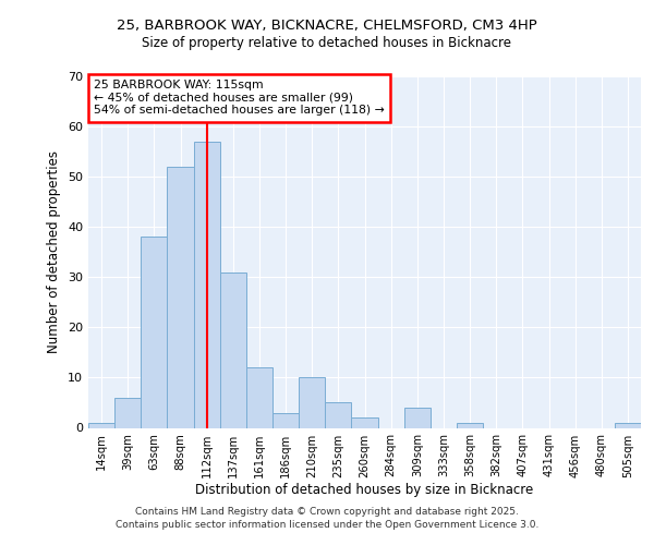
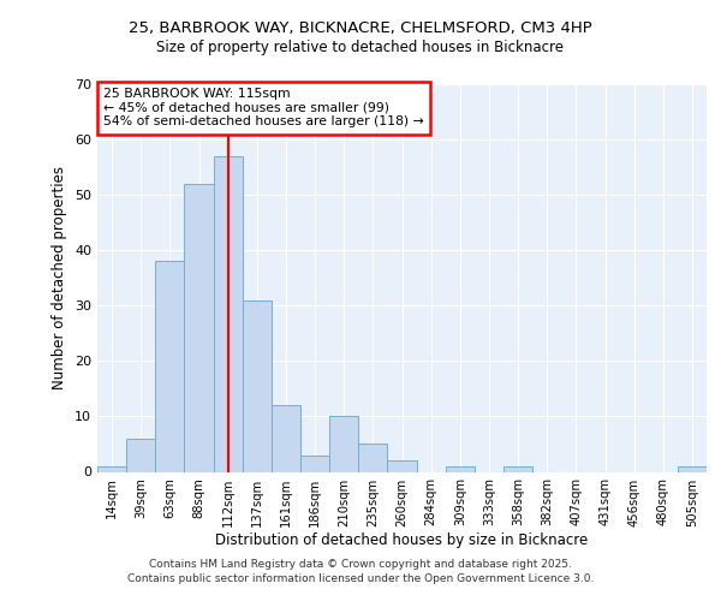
309sqm: 4 -> 1
